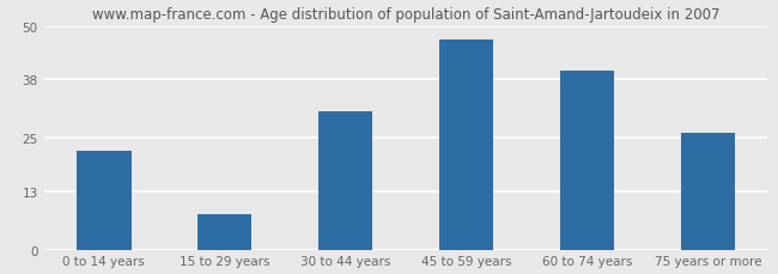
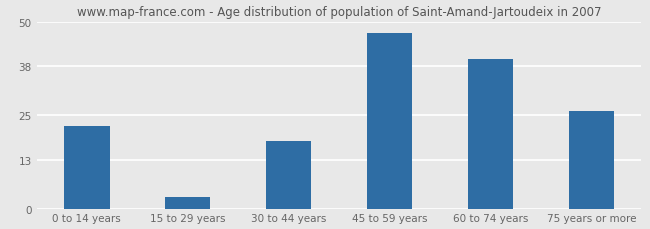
15 to 29 years: 8 -> 3
30 to 44 years: 31 -> 18
